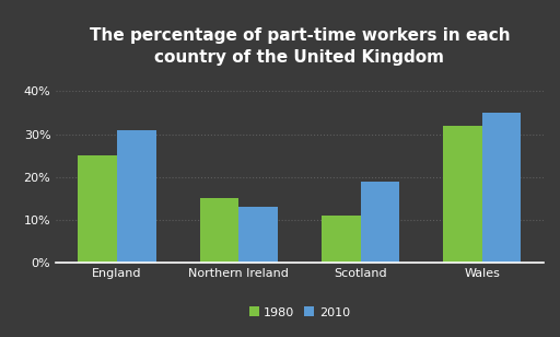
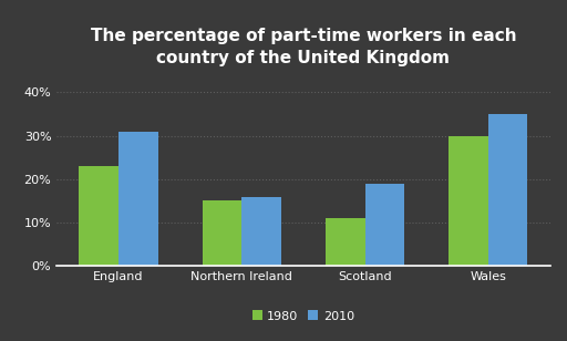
1980/England: 25% -> 23%
2010/Northern Ireland: 13% -> 16%
1980/Wales: 32% -> 30%
